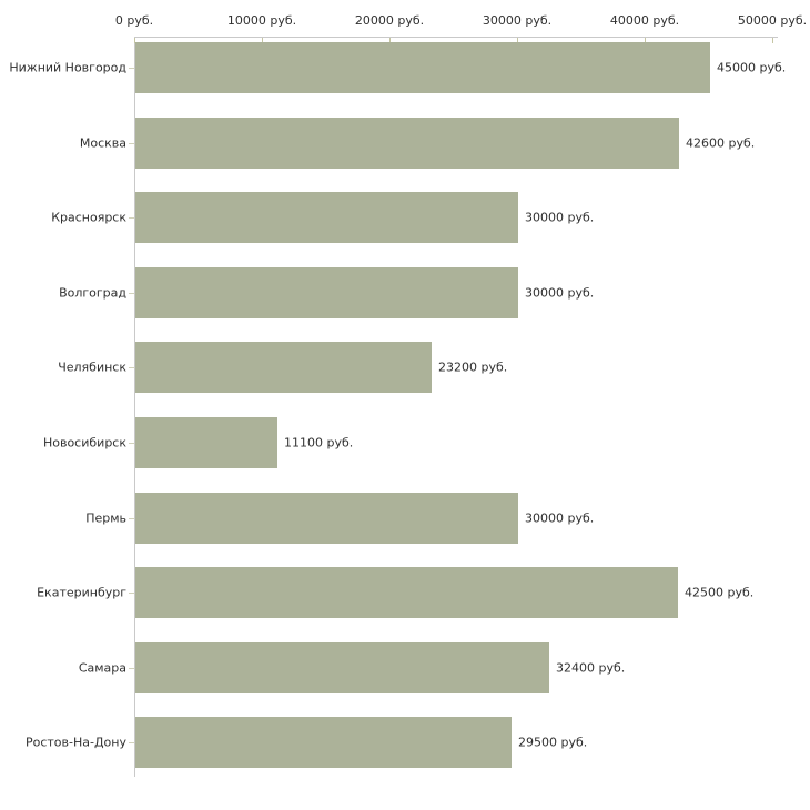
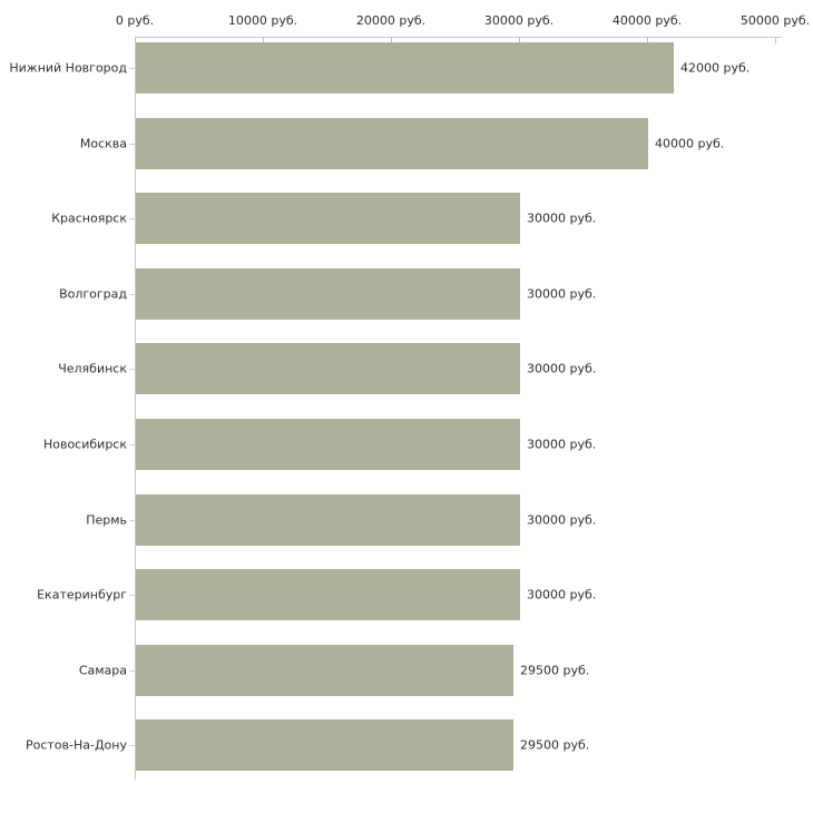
Нижний Новгород: 45000 -> 42000
Москва: 42600 -> 40000
Челябинск: 23200 -> 30000
Новосибирск: 11100 -> 30000
Екатеринбург: 42500 -> 30000
Самара: 32400 -> 29500
